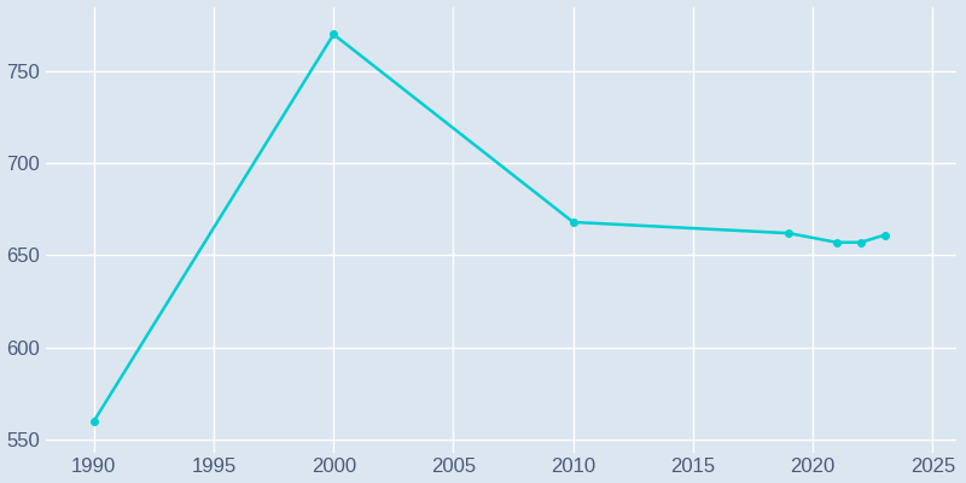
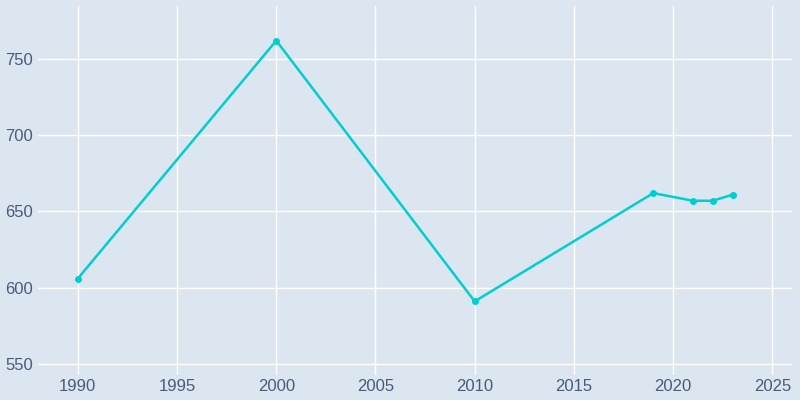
1990: 560 -> 606
2000: 770 -> 762
2010: 668 -> 591
